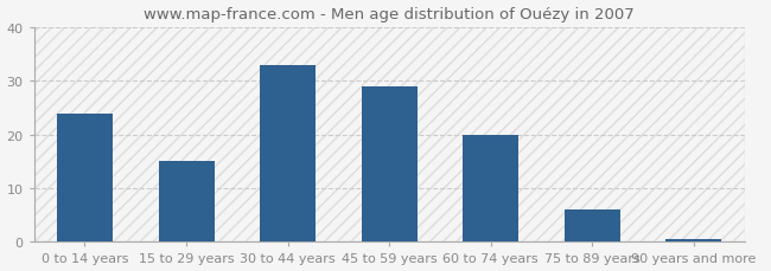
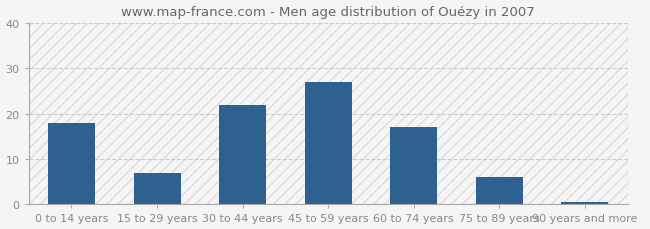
0 to 14 years: 24.0 -> 18.0
15 to 29 years: 15.0 -> 7.0
30 to 44 years: 33.0 -> 22.0
45 to 59 years: 29.0 -> 27.0
60 to 74 years: 20.0 -> 17.0
